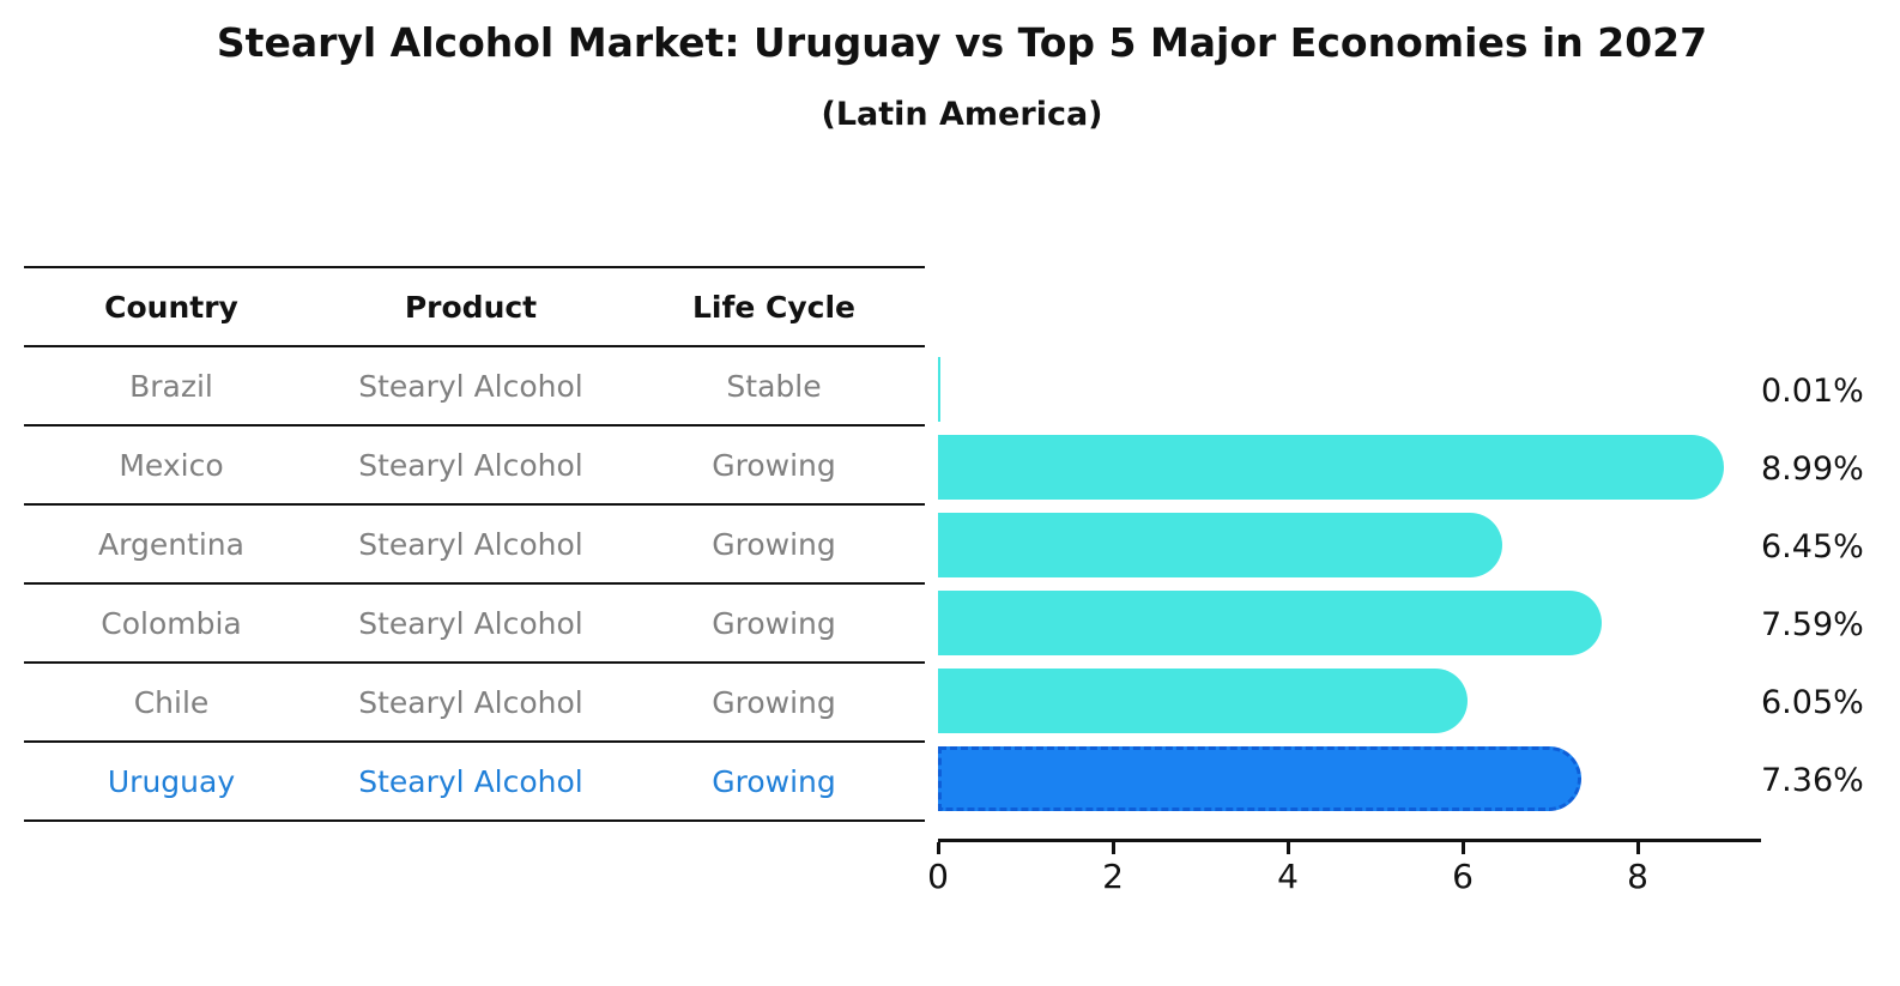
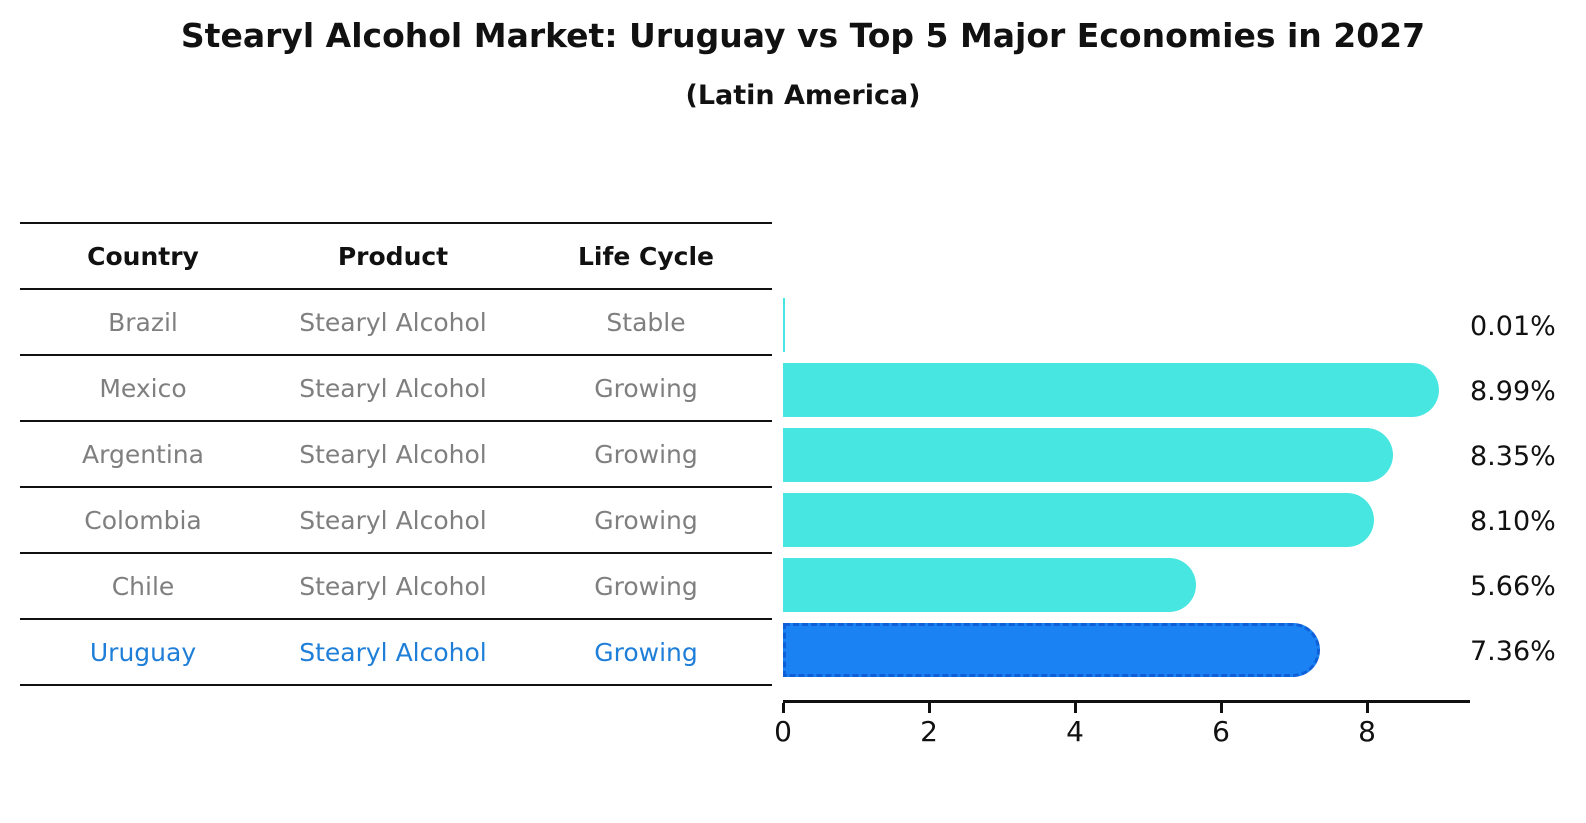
Argentina: 6.45% -> 8.35%
Colombia: 7.59% -> 8.10%
Chile: 6.05% -> 5.66%
